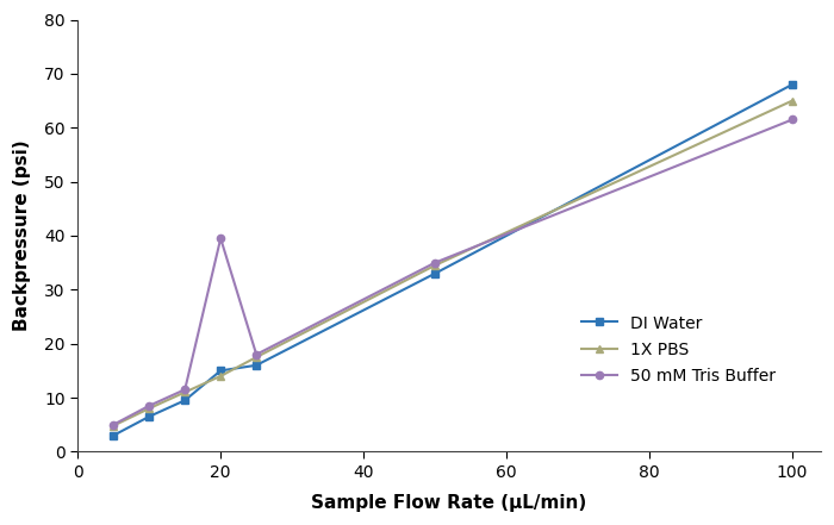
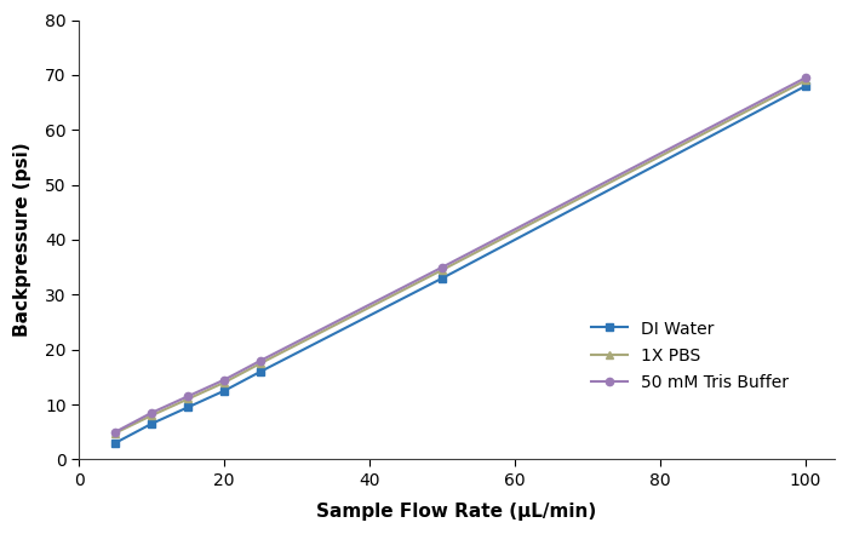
DI Water/20: 15.0 -> 12.5
50 mM Tris Buffer/20: 39.5 -> 14.5
1X PBS/100: 65.0 -> 69.0
50 mM Tris Buffer/100: 61.5 -> 69.5
